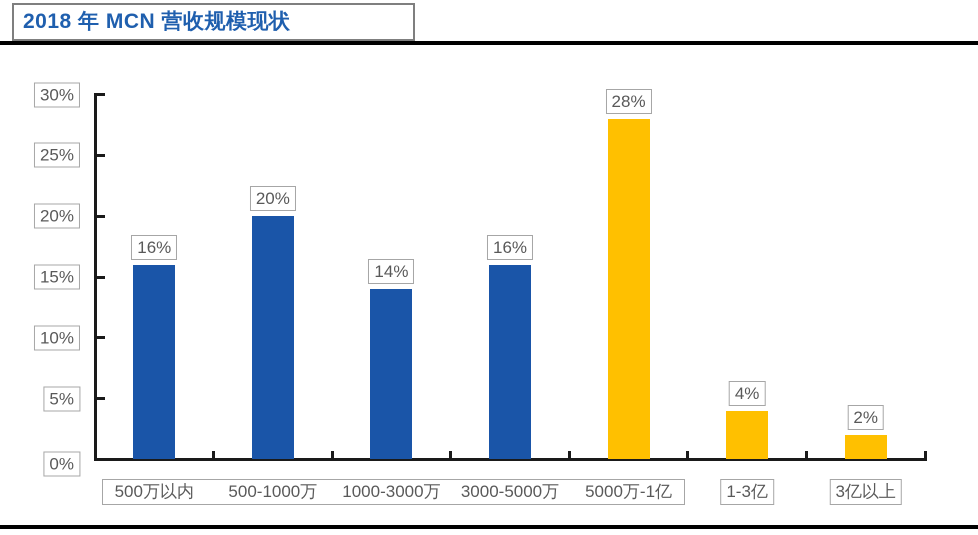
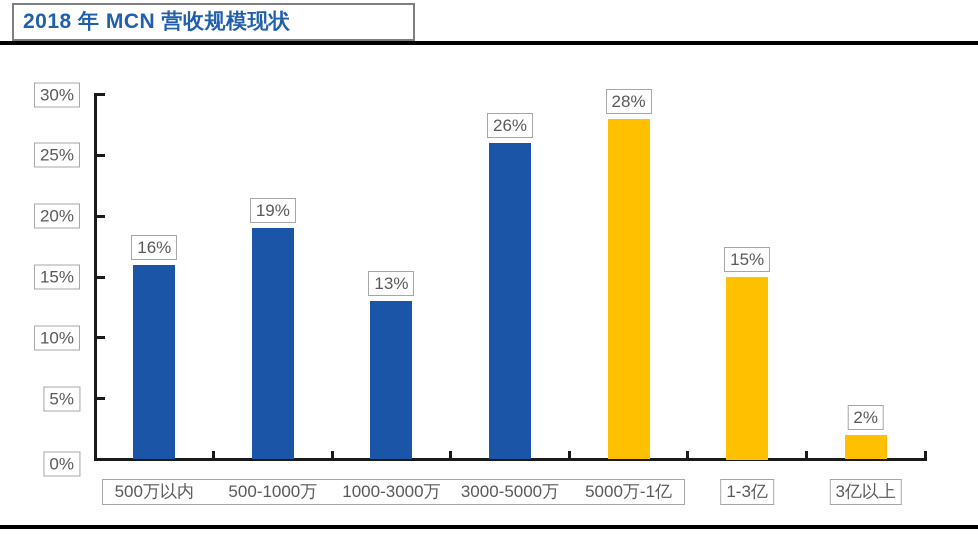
500-1000万: 20% -> 19%
1000-3000万: 14% -> 13%
3000-5000万: 16% -> 26%
1-3亿: 4% -> 15%
